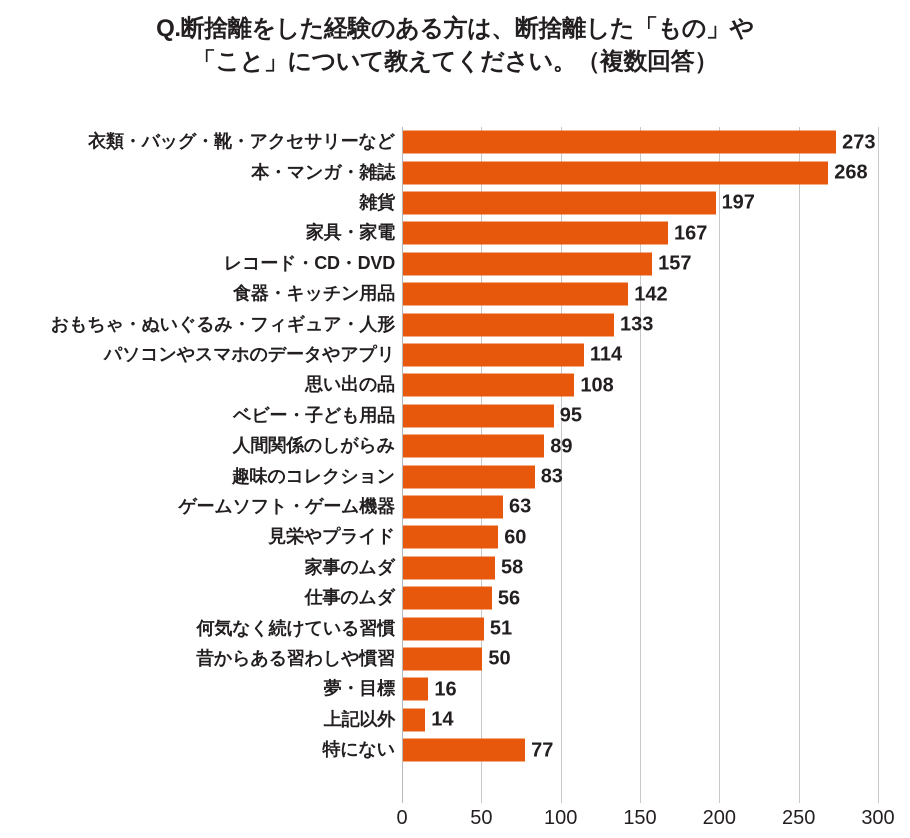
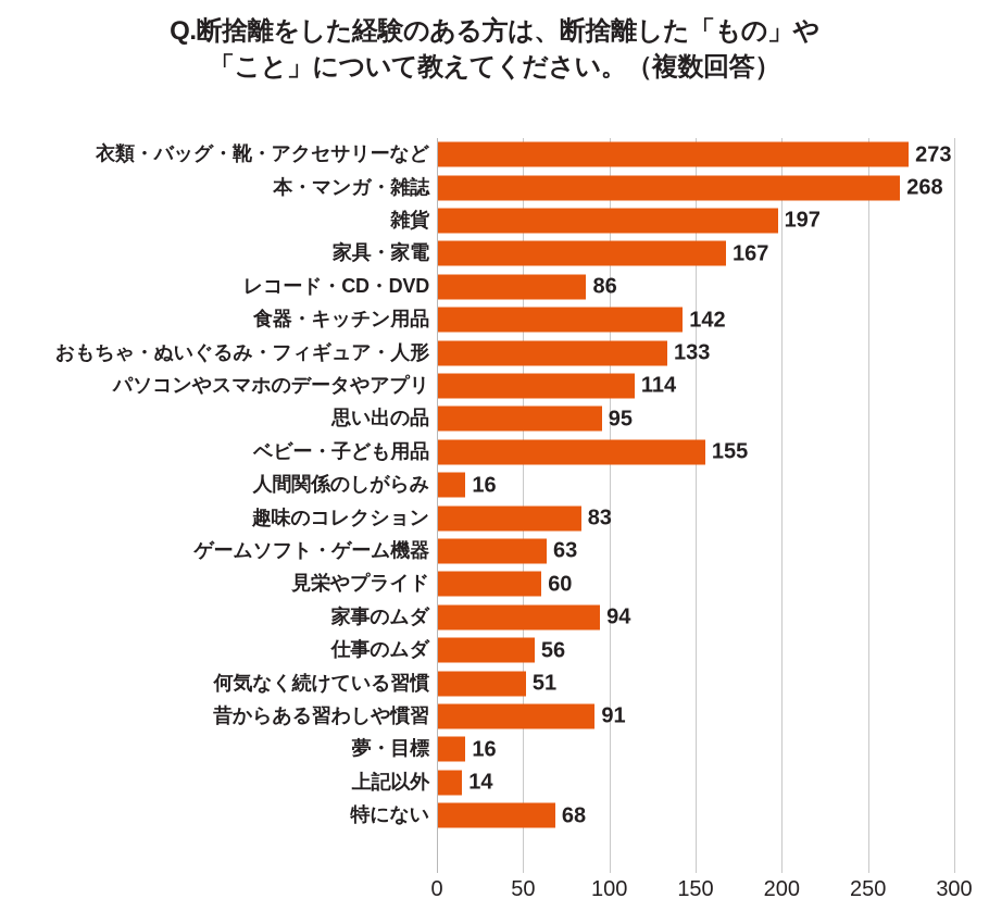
レコード・CD・DVD: 157 -> 86
思い出の品: 108 -> 95
ベビー・子ども用品: 95 -> 155
人間関係のしがらみ: 89 -> 16
家事のムダ: 58 -> 94
昔からある習わしや慣習: 50 -> 91
特にない: 77 -> 68
